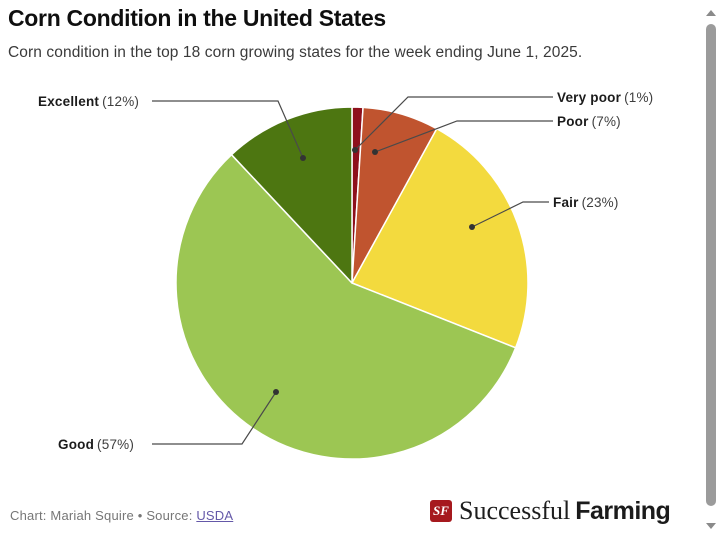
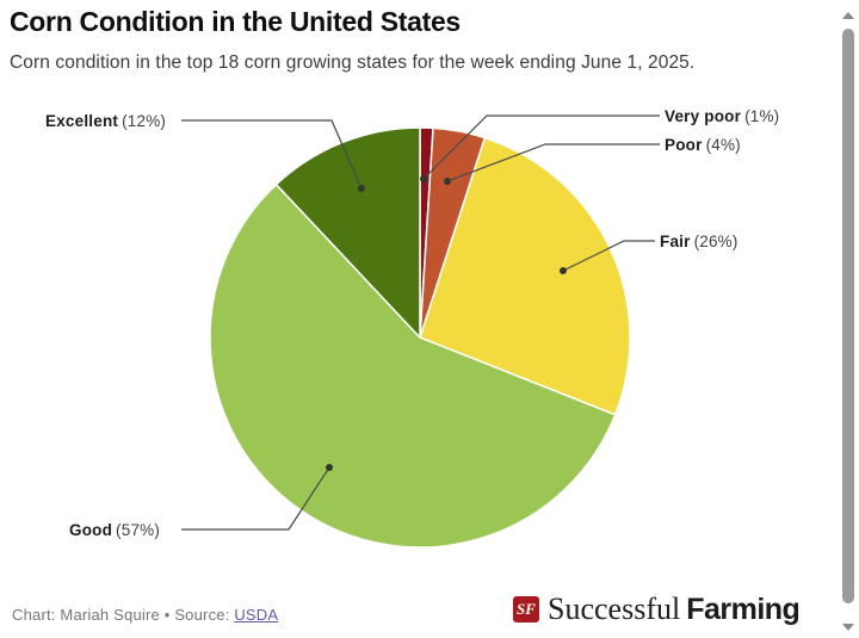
Poor: 7% -> 4%
Fair: 23% -> 26%
